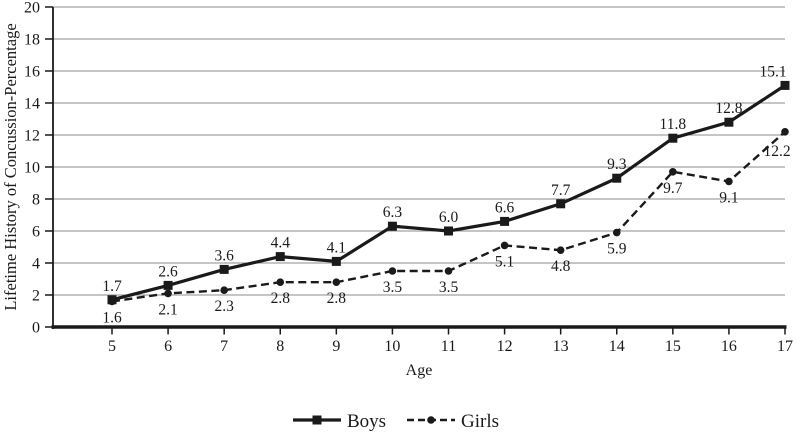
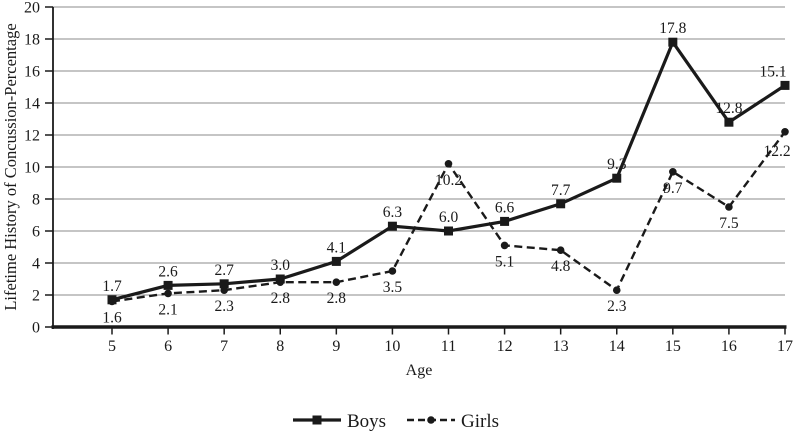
Boys/7: 3.6 -> 2.7
Boys/8: 4.4 -> 3.0
Girls/11: 3.5 -> 10.2
Girls/14: 5.9 -> 2.3
Boys/15: 11.8 -> 17.8
Girls/16: 9.1 -> 7.5
